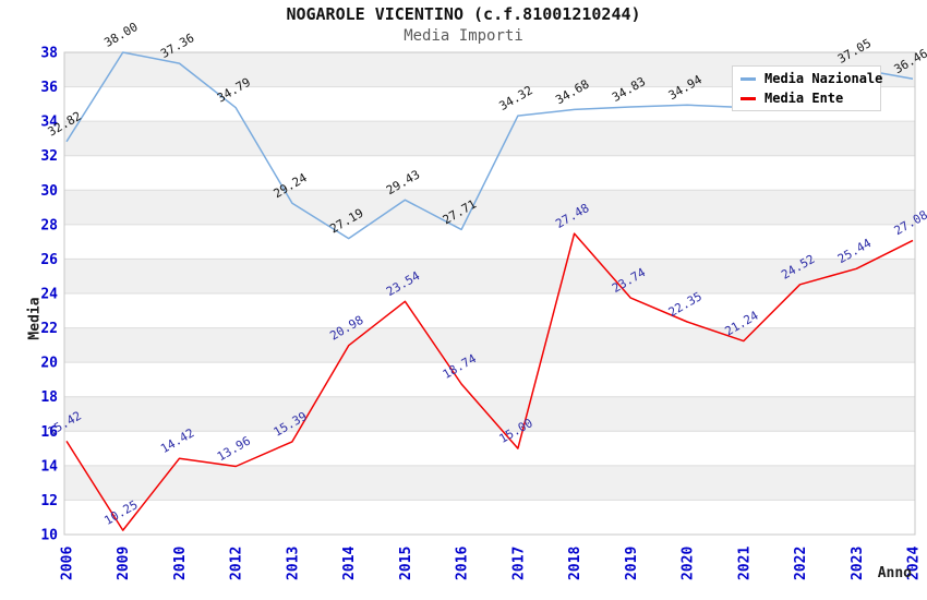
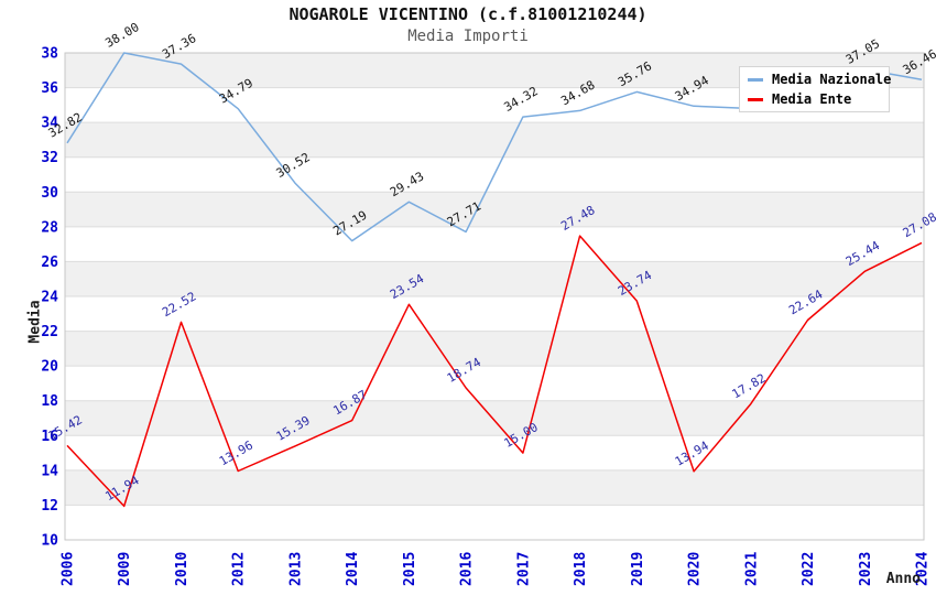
Media Ente/2009: 10.25 -> 11.94
Media Ente/2010: 14.42 -> 22.52
Media Nazionale/2013: 29.24 -> 30.52
Media Ente/2014: 20.98 -> 16.87
Media Nazionale/2019: 34.83 -> 35.76
Media Ente/2020: 22.35 -> 13.94
Media Ente/2021: 21.24 -> 17.82
Media Ente/2022: 24.52 -> 22.64
